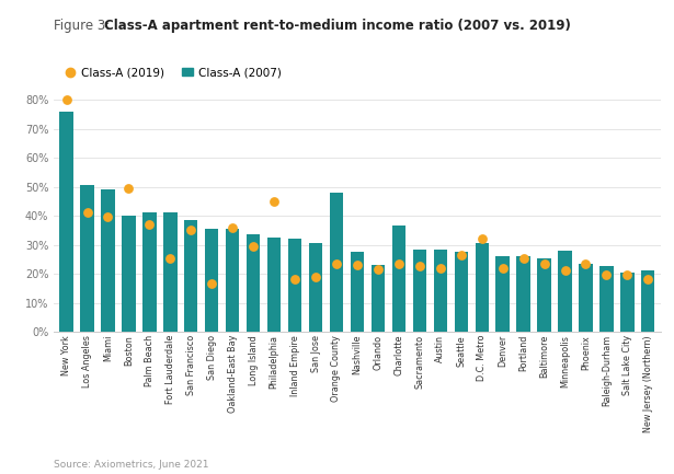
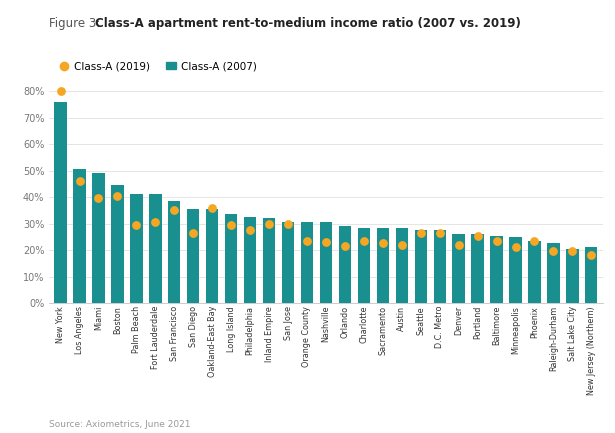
Class-A (2019)/Los Angeles: 41.0% -> 46.0%
Class-A (2007)/Boston: 40.0% -> 44.5%
Class-A (2019)/Boston: 49.5% -> 40.5%
Class-A (2019)/Palm Beach: 37.0% -> 29.5%
Class-A (2019)/Fort Lauderdale: 25.5% -> 30.5%
Class-A (2019)/San Diego: 16.5% -> 26.5%
Class-A (2019)/Philadelphia: 45.0% -> 27.5%
Class-A (2019)/Inland Empire: 18.0% -> 30.0%
Class-A (2019)/San Jose: 19.0% -> 30.0%
Class-A (2007)/Orange County: 48.0% -> 30.5%
Class-A (2007)/Nashville: 27.5% -> 30.5%
Class-A (2007)/Orlando: 23.0% -> 29.0%
Class-A (2007)/Charlotte: 36.5% -> 28.5%
Class-A (2007)/D.C. Metro: 30.5% -> 27.5%
Class-A (2019)/D.C. Metro: 32.0% -> 26.5%
Class-A (2007)/Minneapolis: 28.0% -> 25.0%
